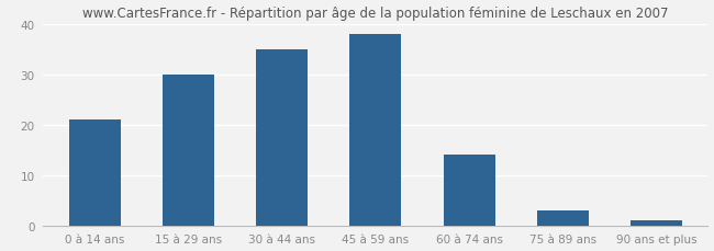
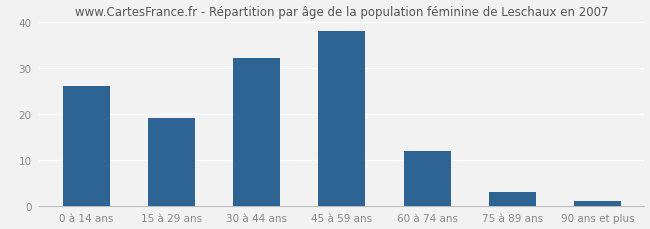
0 à 14 ans: 21 -> 26
15 à 29 ans: 30 -> 19
30 à 44 ans: 35 -> 32
60 à 74 ans: 14 -> 12
